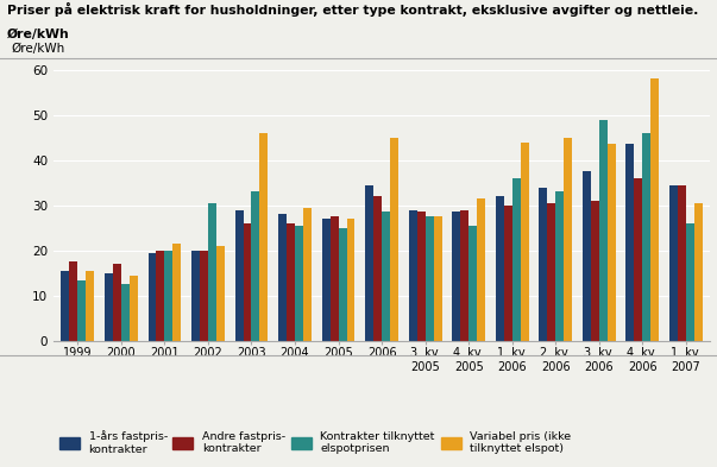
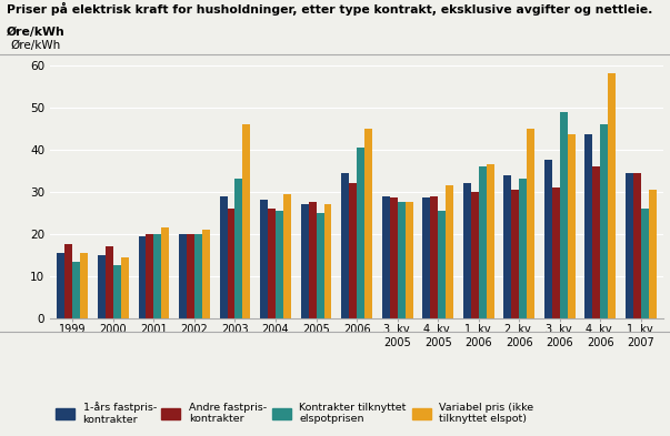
Kontrakter tilknyttet elspotprisen/2002: 30.5 -> 20.0
Kontrakter tilknyttet elspotprisen/2006: 28.5 -> 40.5
Variabel pris (ikke tilknyttet elspot)/1. kv. 2006: 44.0 -> 36.5
